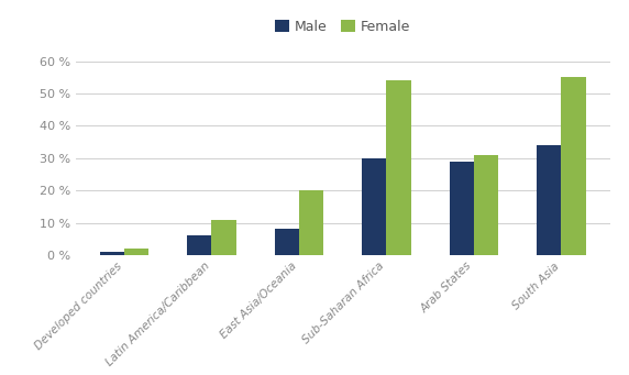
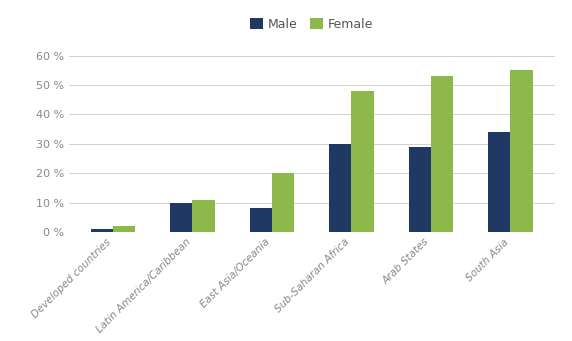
Male/Latin America/Caribbean: 6 % -> 10 %
Female/Sub-Saharan Africa: 54 % -> 48 %
Female/Arab States: 31 % -> 53 %
